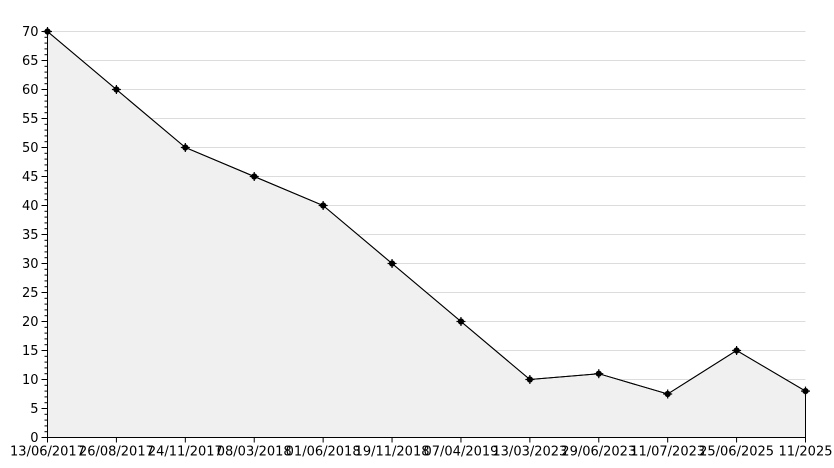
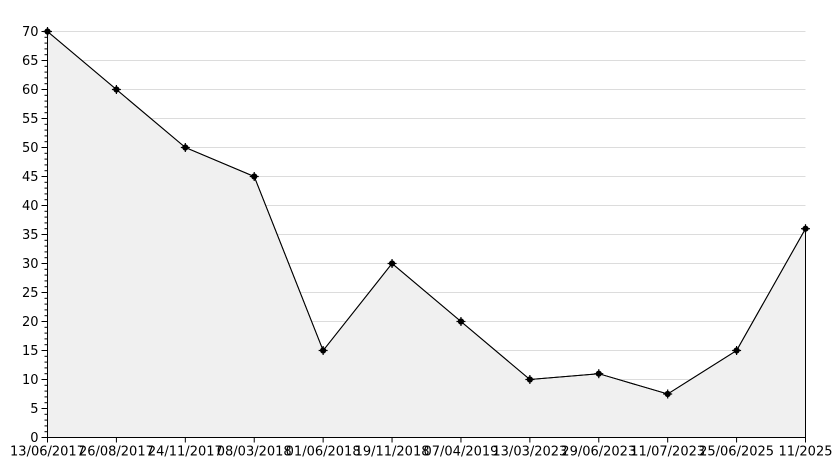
01/06/2018: 40 -> 15
11/2025: 8 -> 36
